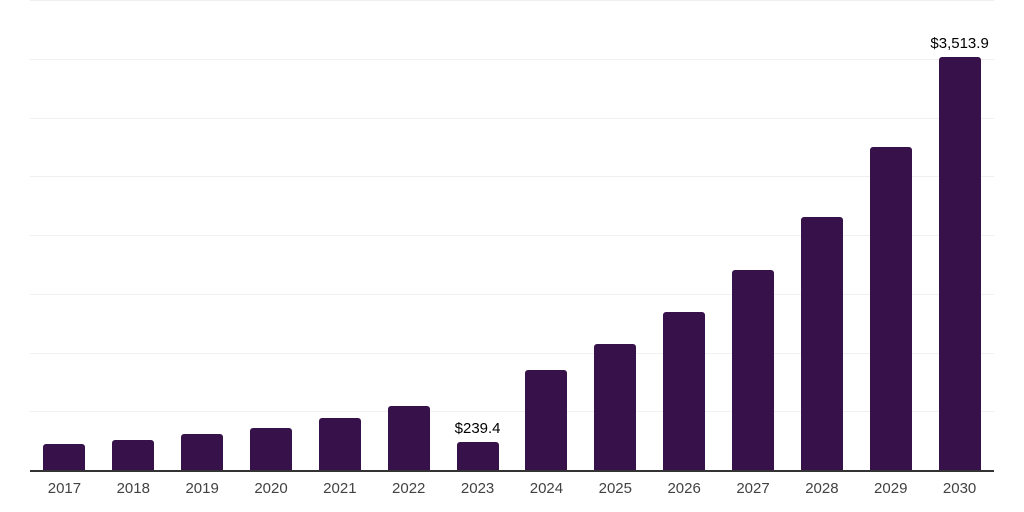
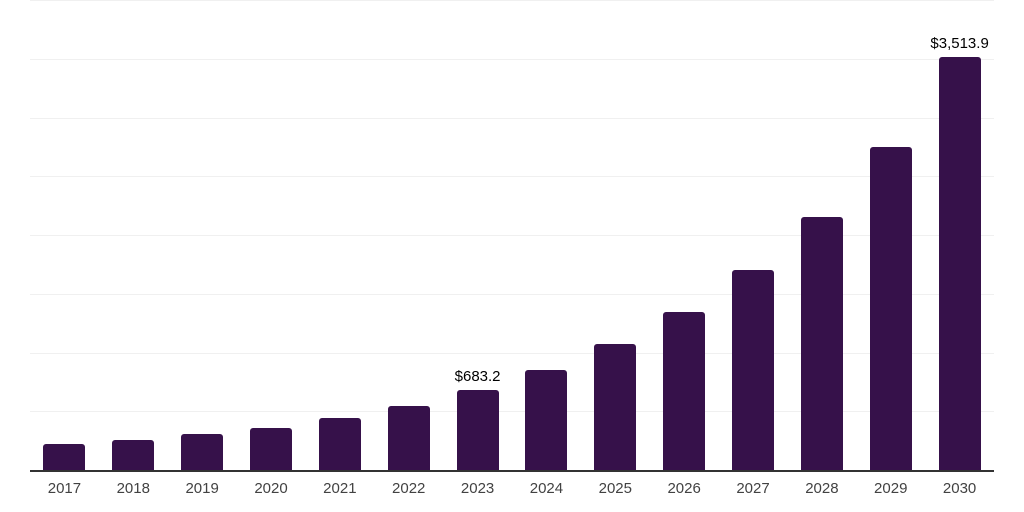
2023: $239.4 -> $683.2
